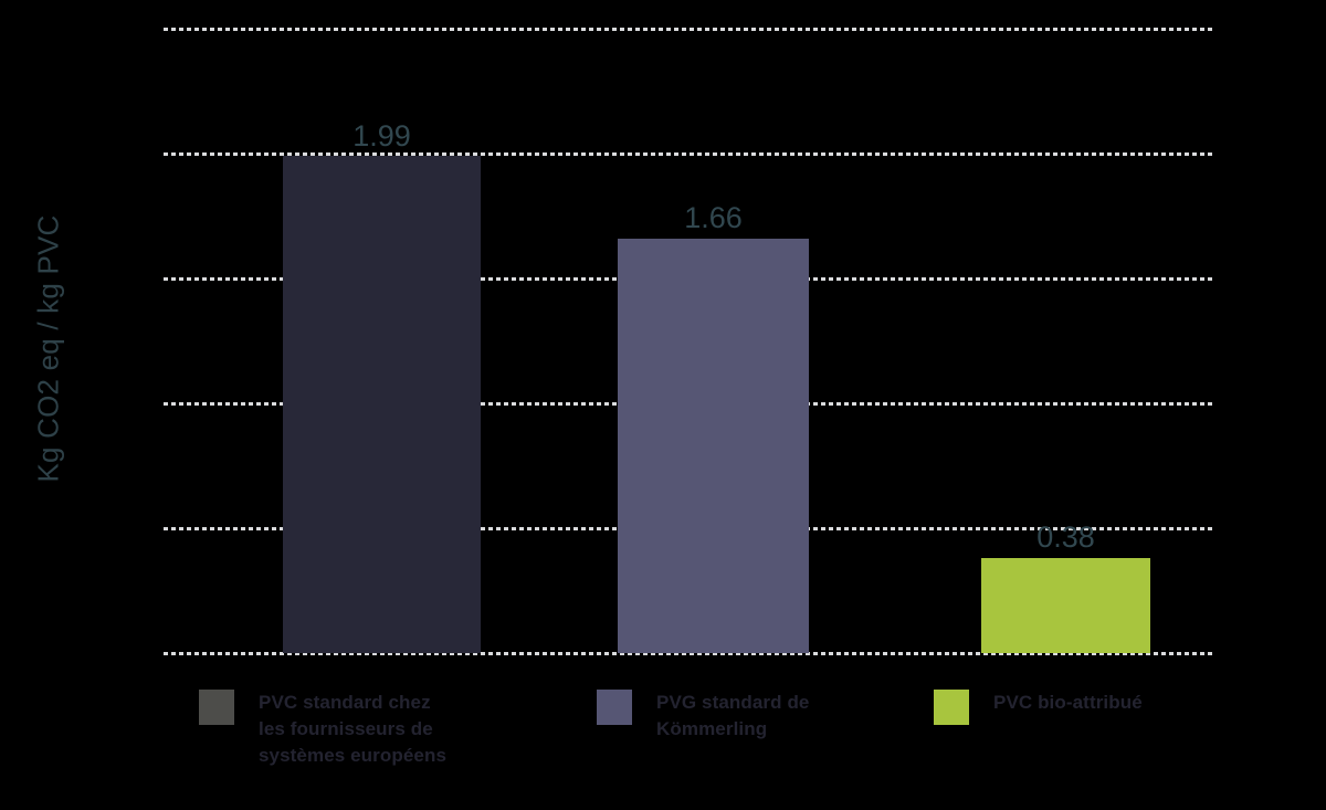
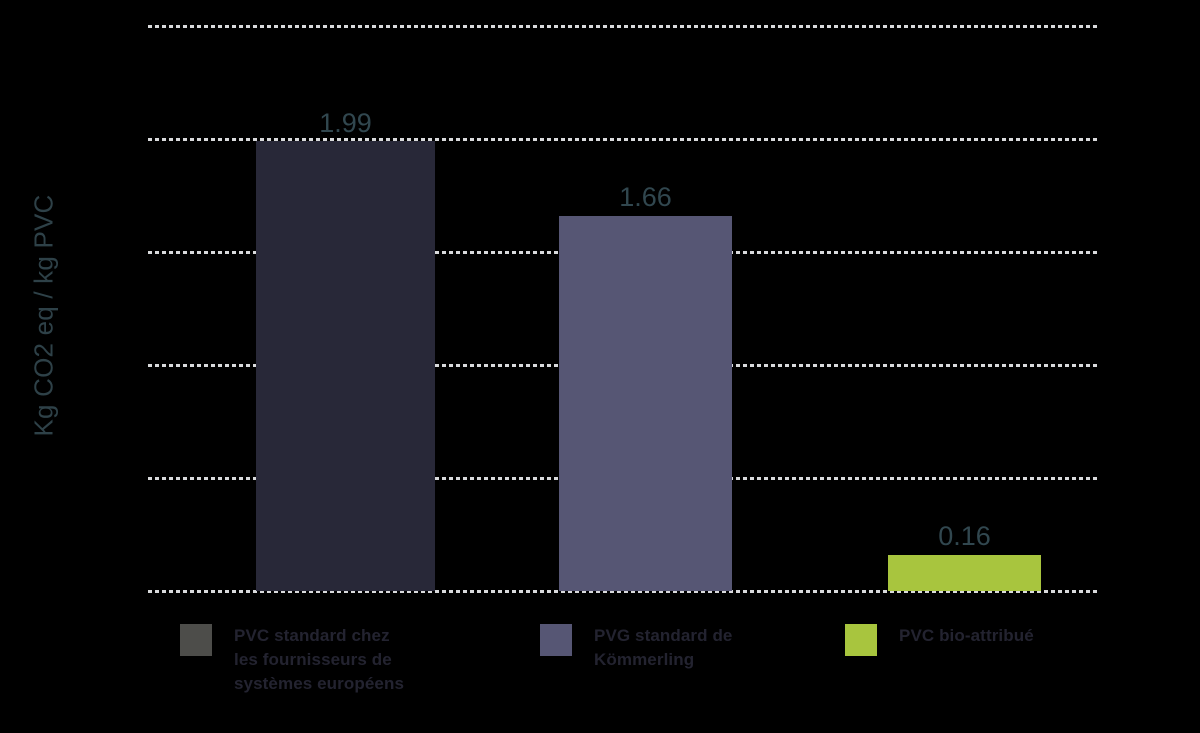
PVC bio-attribué: 0.38 -> 0.16
